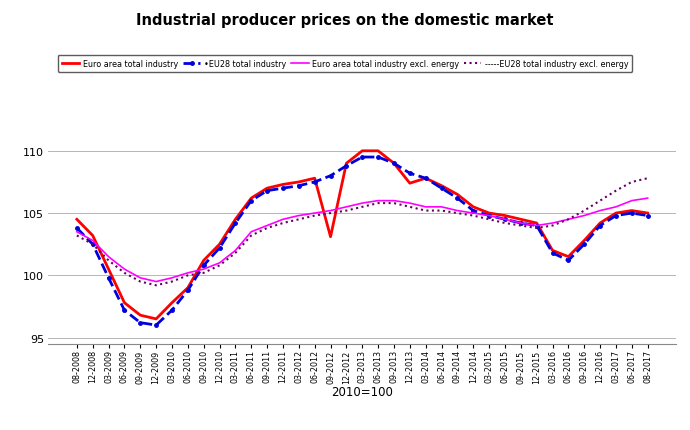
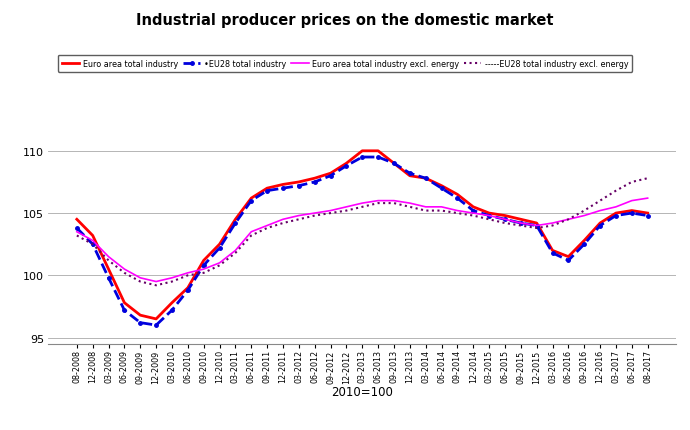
Euro area total industry/09-2012: 103.1 -> 108.2
Euro area total industry/12-2013: 107.4 -> 108.0
